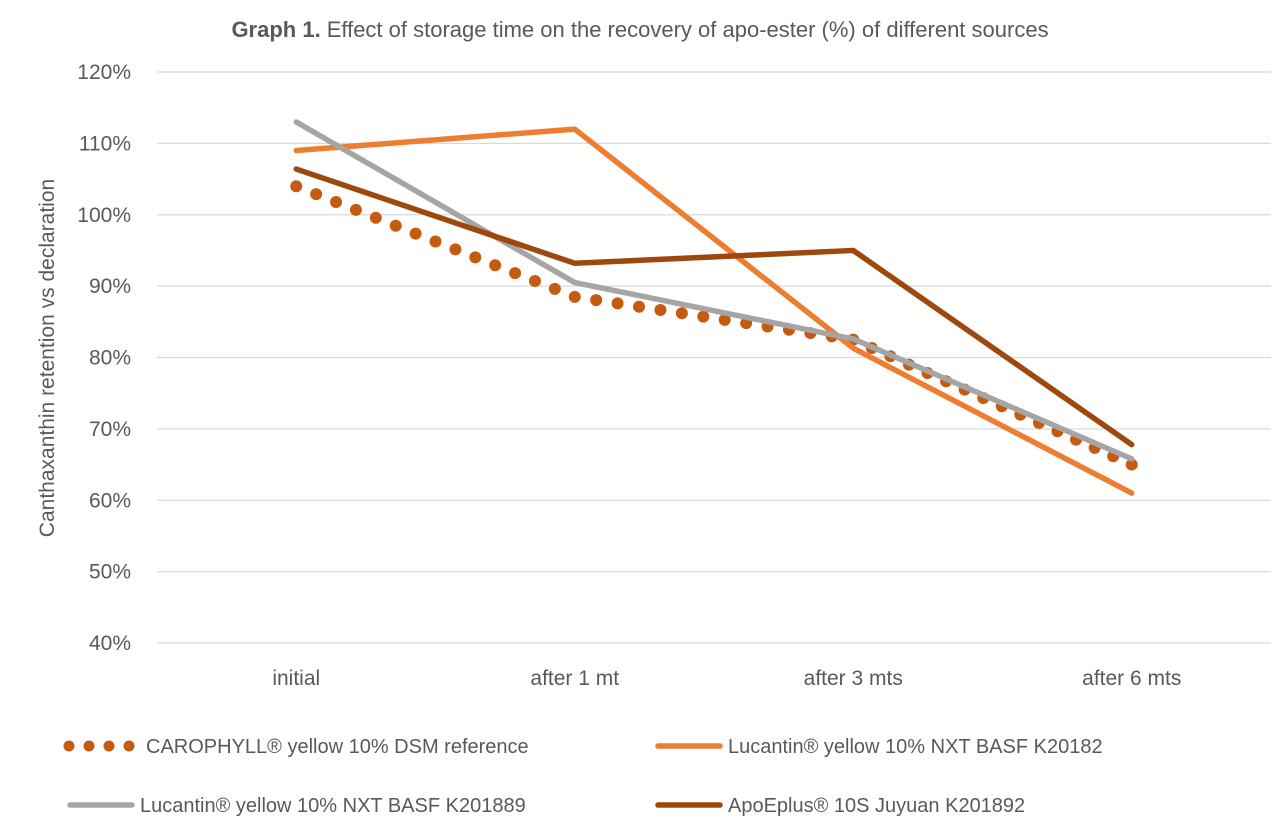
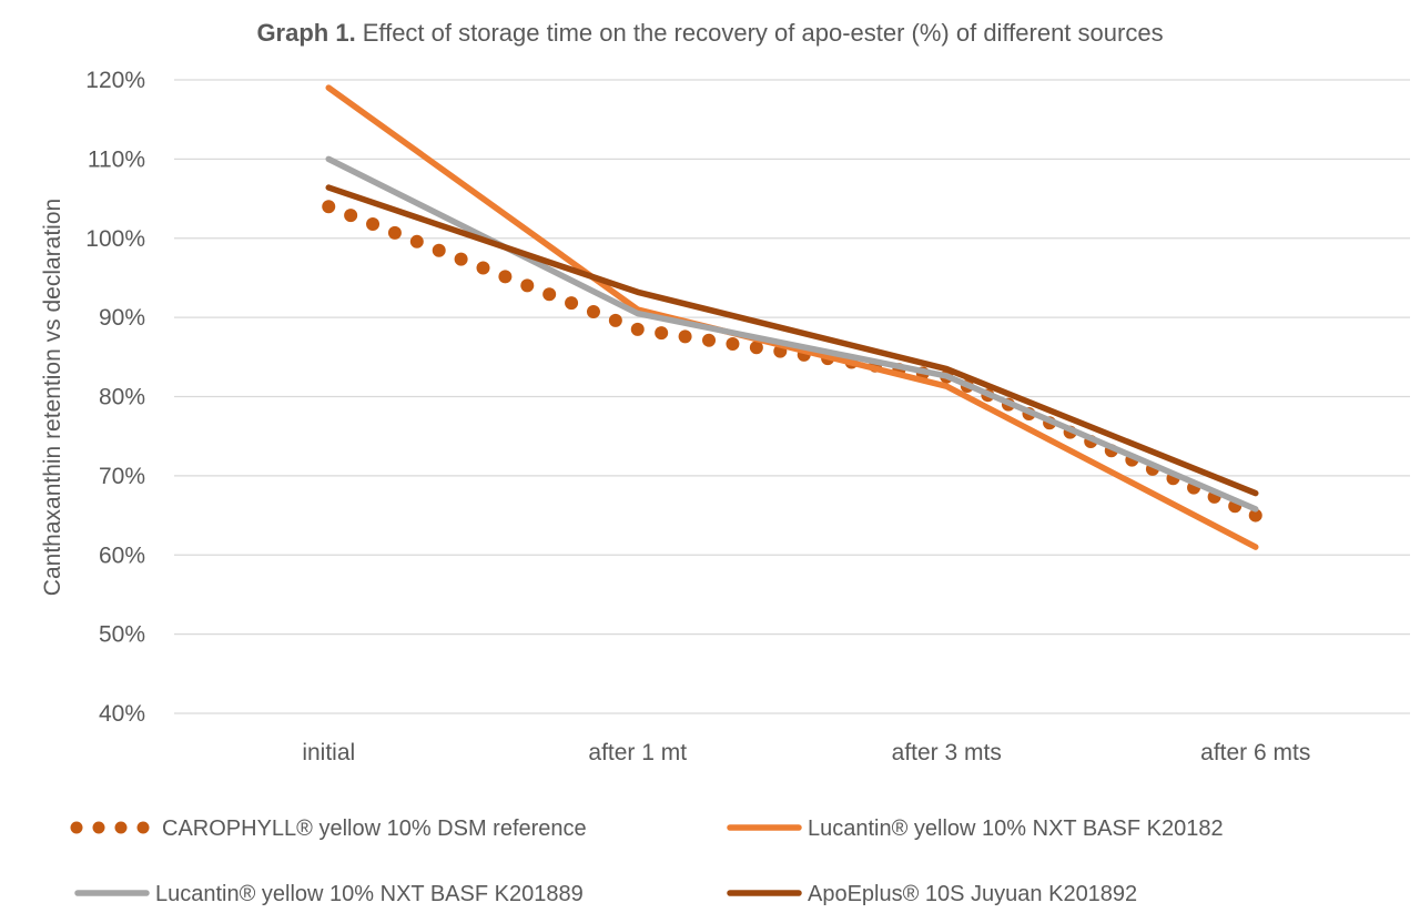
Lucantin® yellow 10% NXT BASF K20182/initial: 109% -> 119%
Lucantin® yellow 10% NXT BASF K201889/initial: 113% -> 110%
Lucantin® yellow 10% NXT BASF K20182/after 1 mt: 112% -> 91%
ApoEplus® 10S Juyuan K201892/after 3 mts: 95% -> 84%
